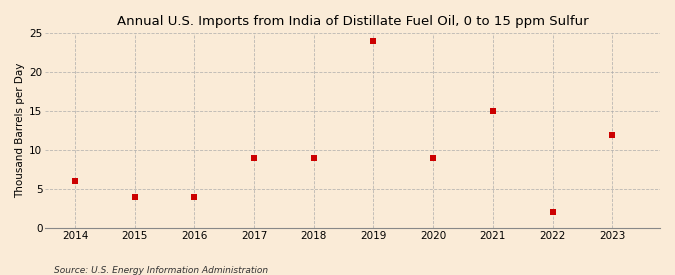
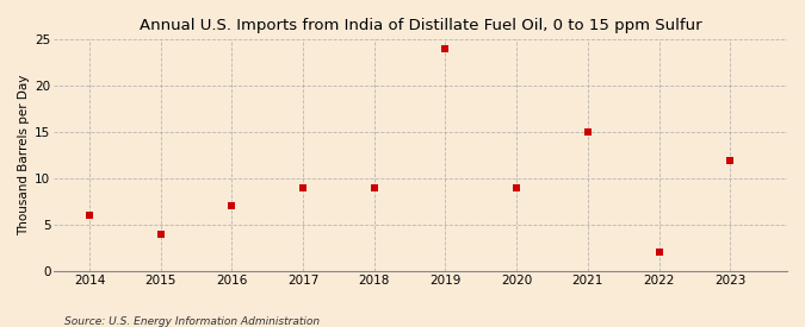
2016: 4 -> 7
